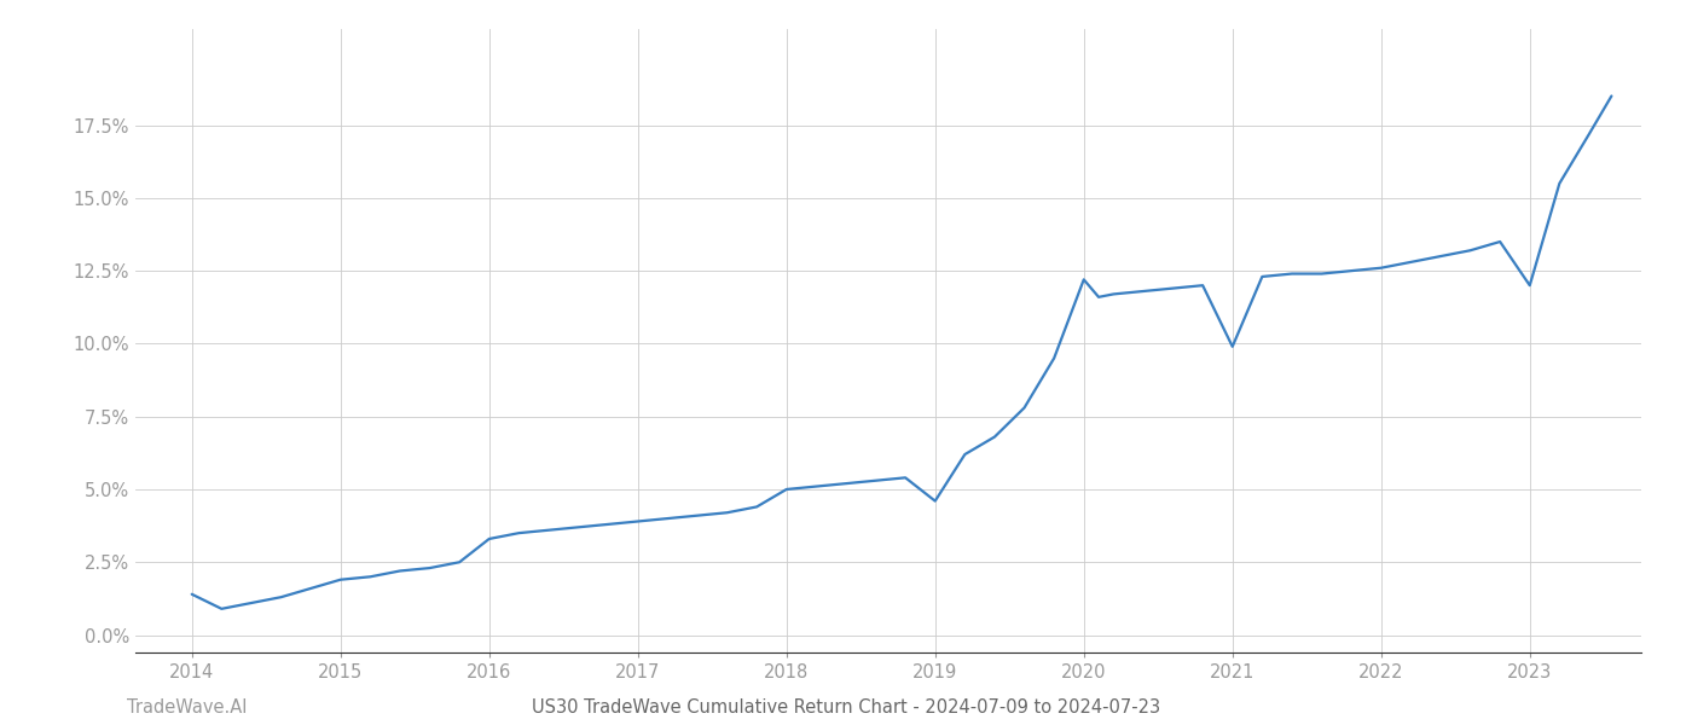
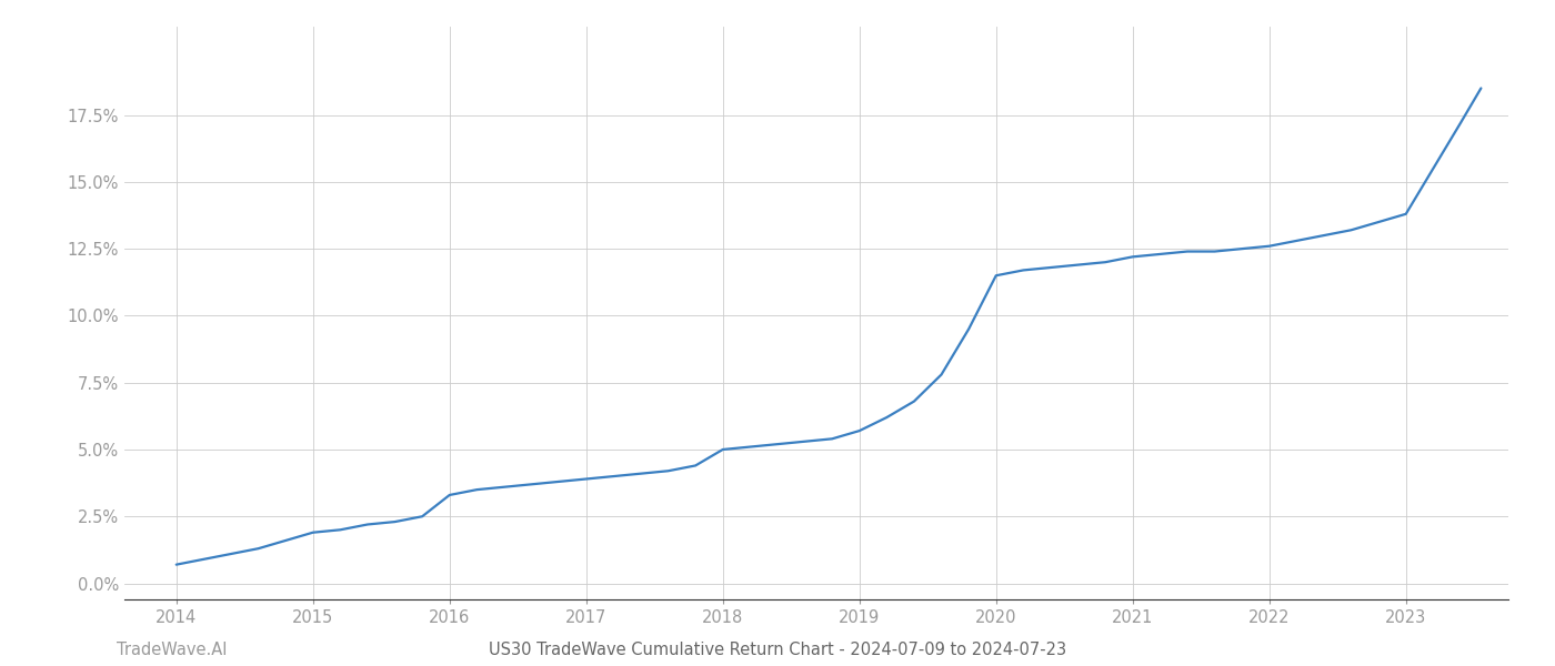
2014: 1.4% -> 0.7%
2019: 4.6% -> 5.7%
2020: 12.2% -> 11.5%
2021: 9.9% -> 12.2%
2023: 12.0% -> 13.8%
